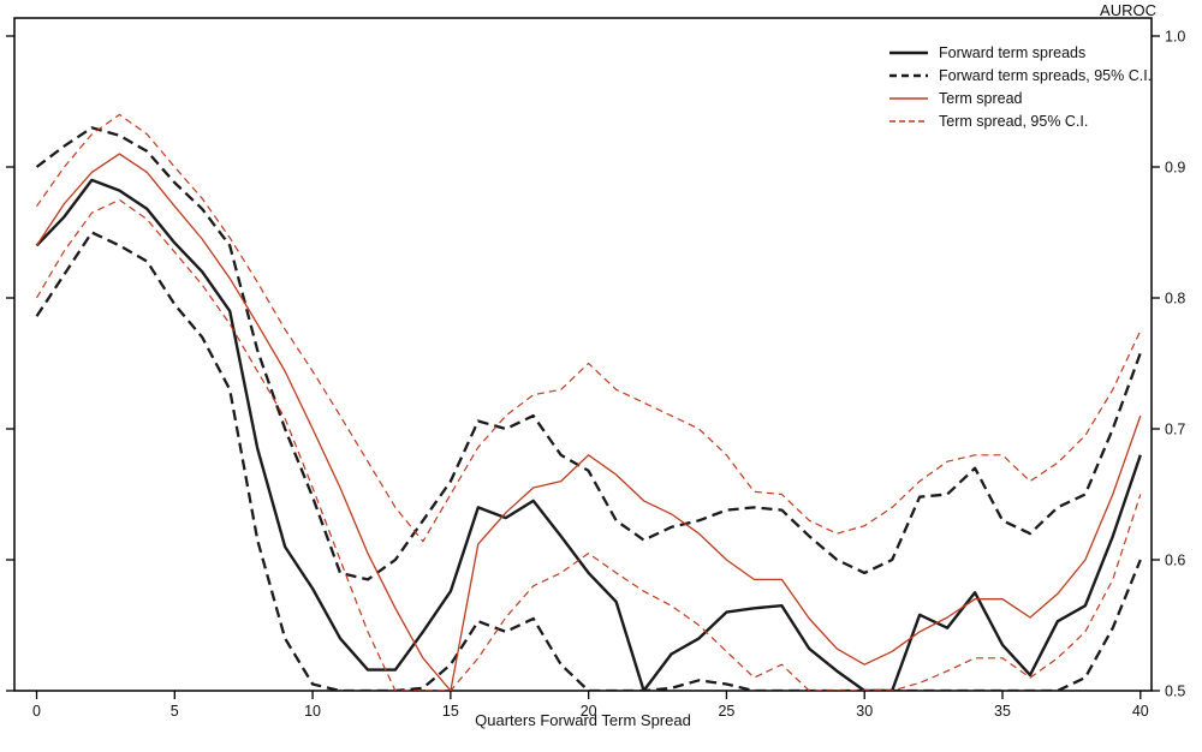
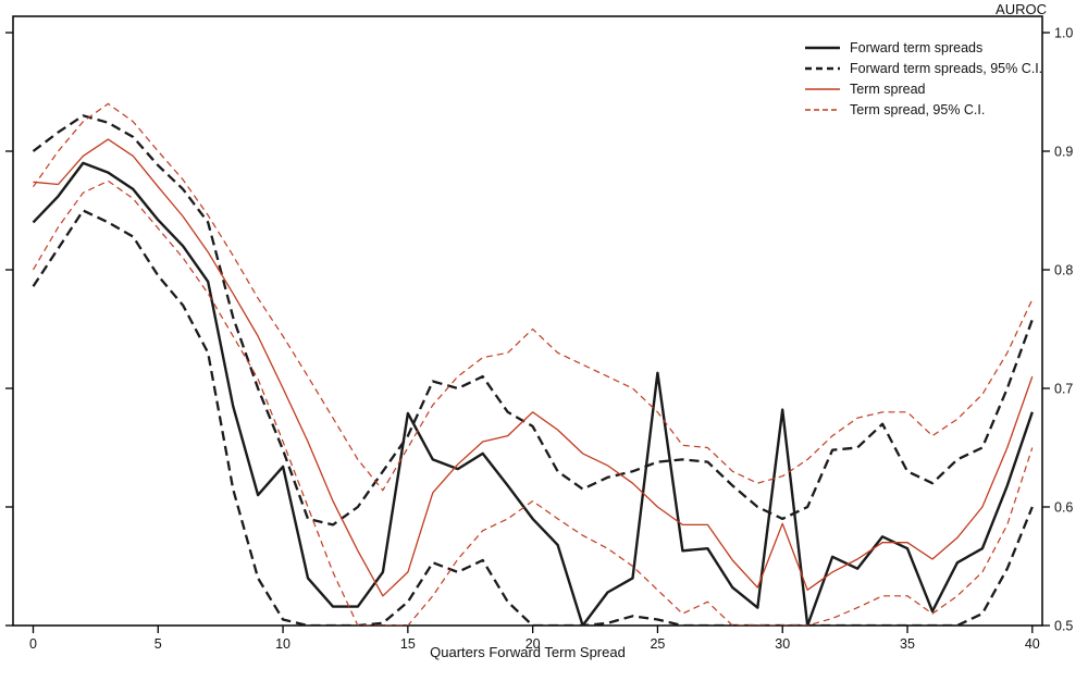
Term spread/0: 0.840 -> 0.874
Forward term spreads/10: 0.578 -> 0.634
Forward term spreads/15: 0.576 -> 0.679
Term spread/15: 0.500 -> 0.545
Forward term spreads/25: 0.560 -> 0.713
Forward term spreads/30: 0.500 -> 0.682
Term spread/30: 0.520 -> 0.586
Forward term spreads/35: 0.535 -> 0.565
